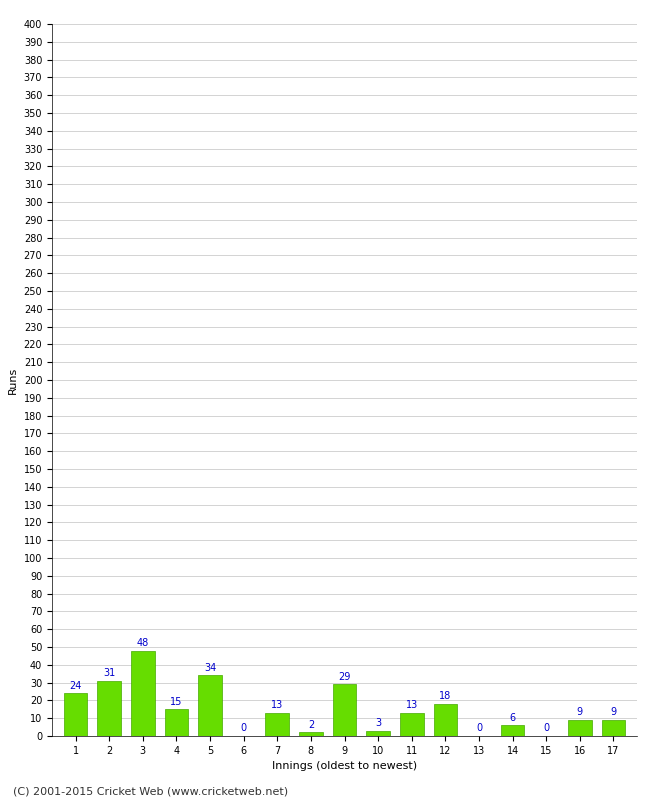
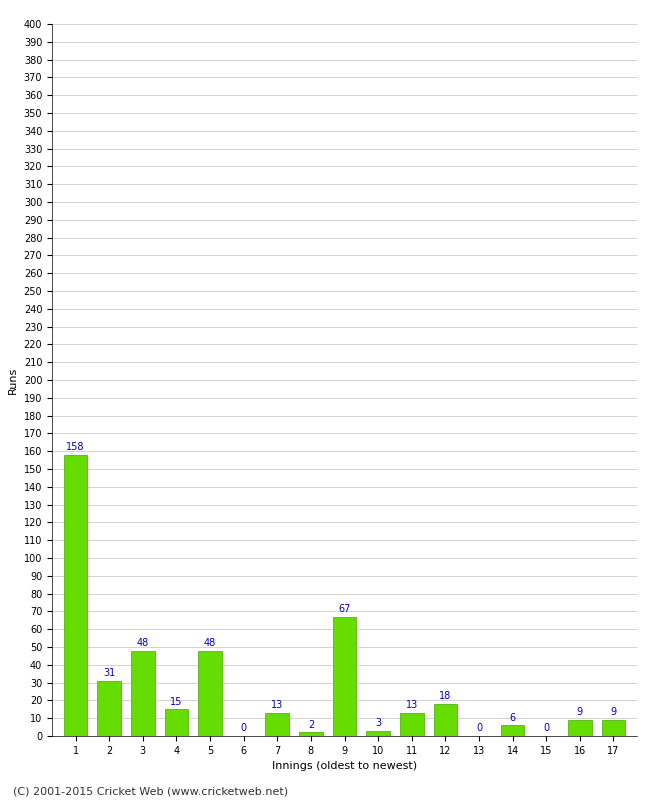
1: 24 -> 158
5: 34 -> 48
9: 29 -> 67
